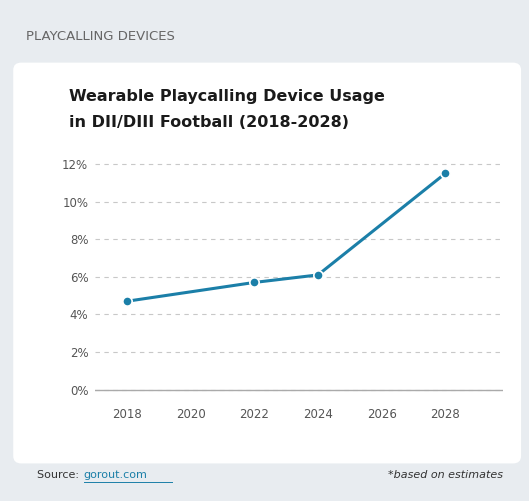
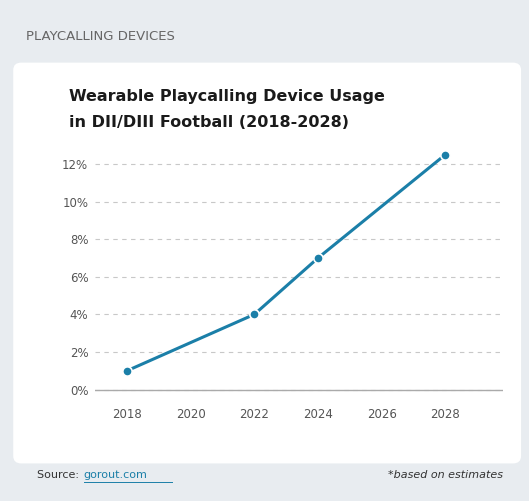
2018: 4.7% -> 1.0%
2022: 5.7% -> 4.0%
2024: 6.1% -> 7.0%
2028: 11.5% -> 12.5%
